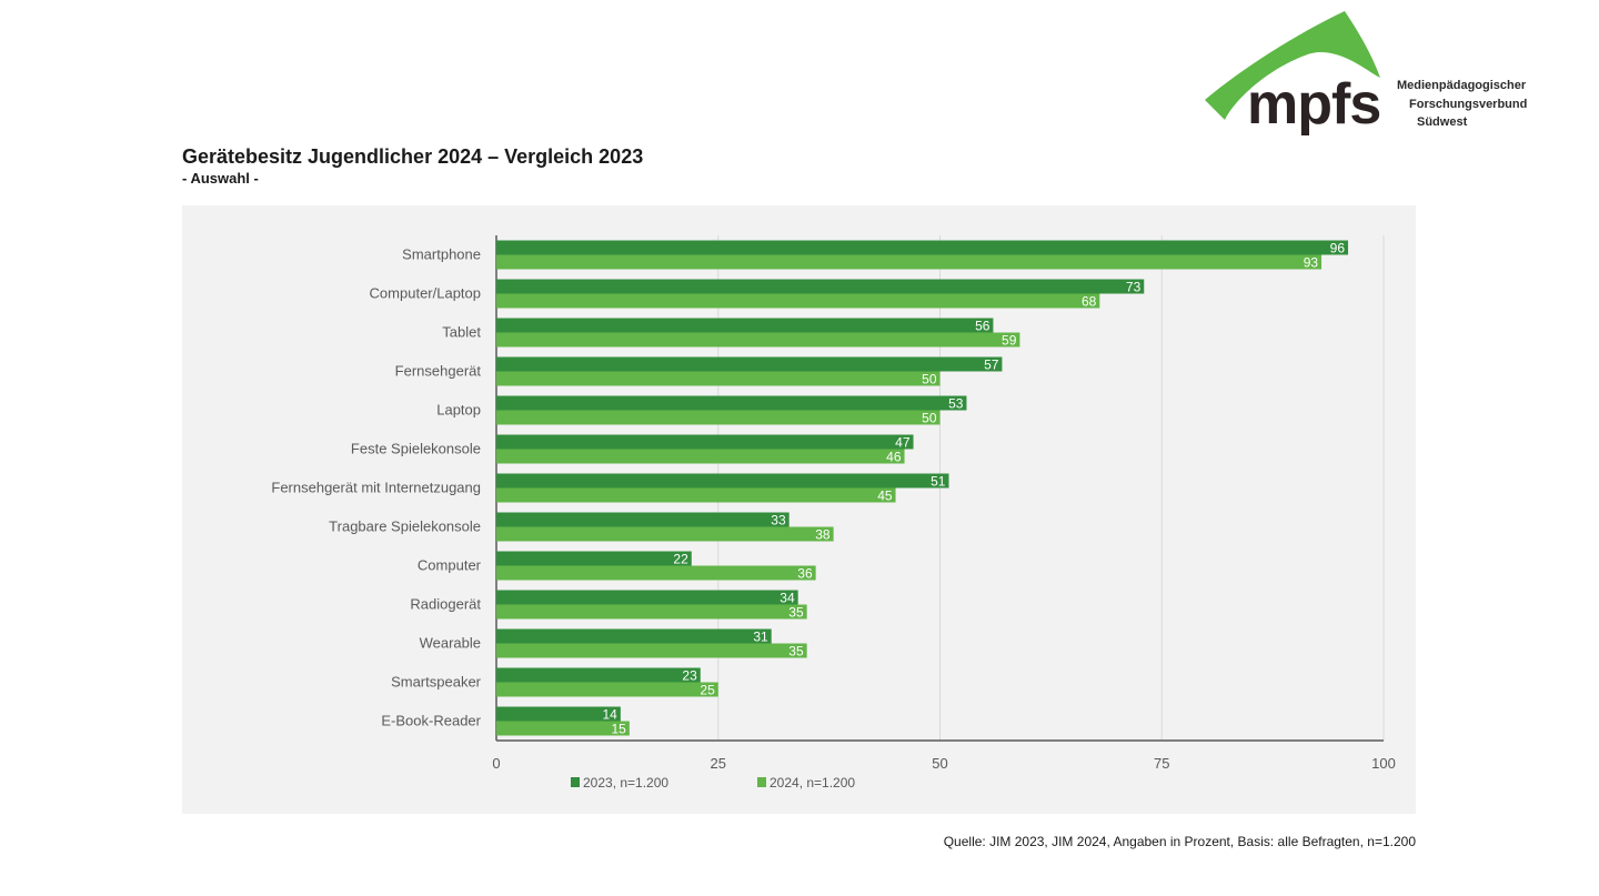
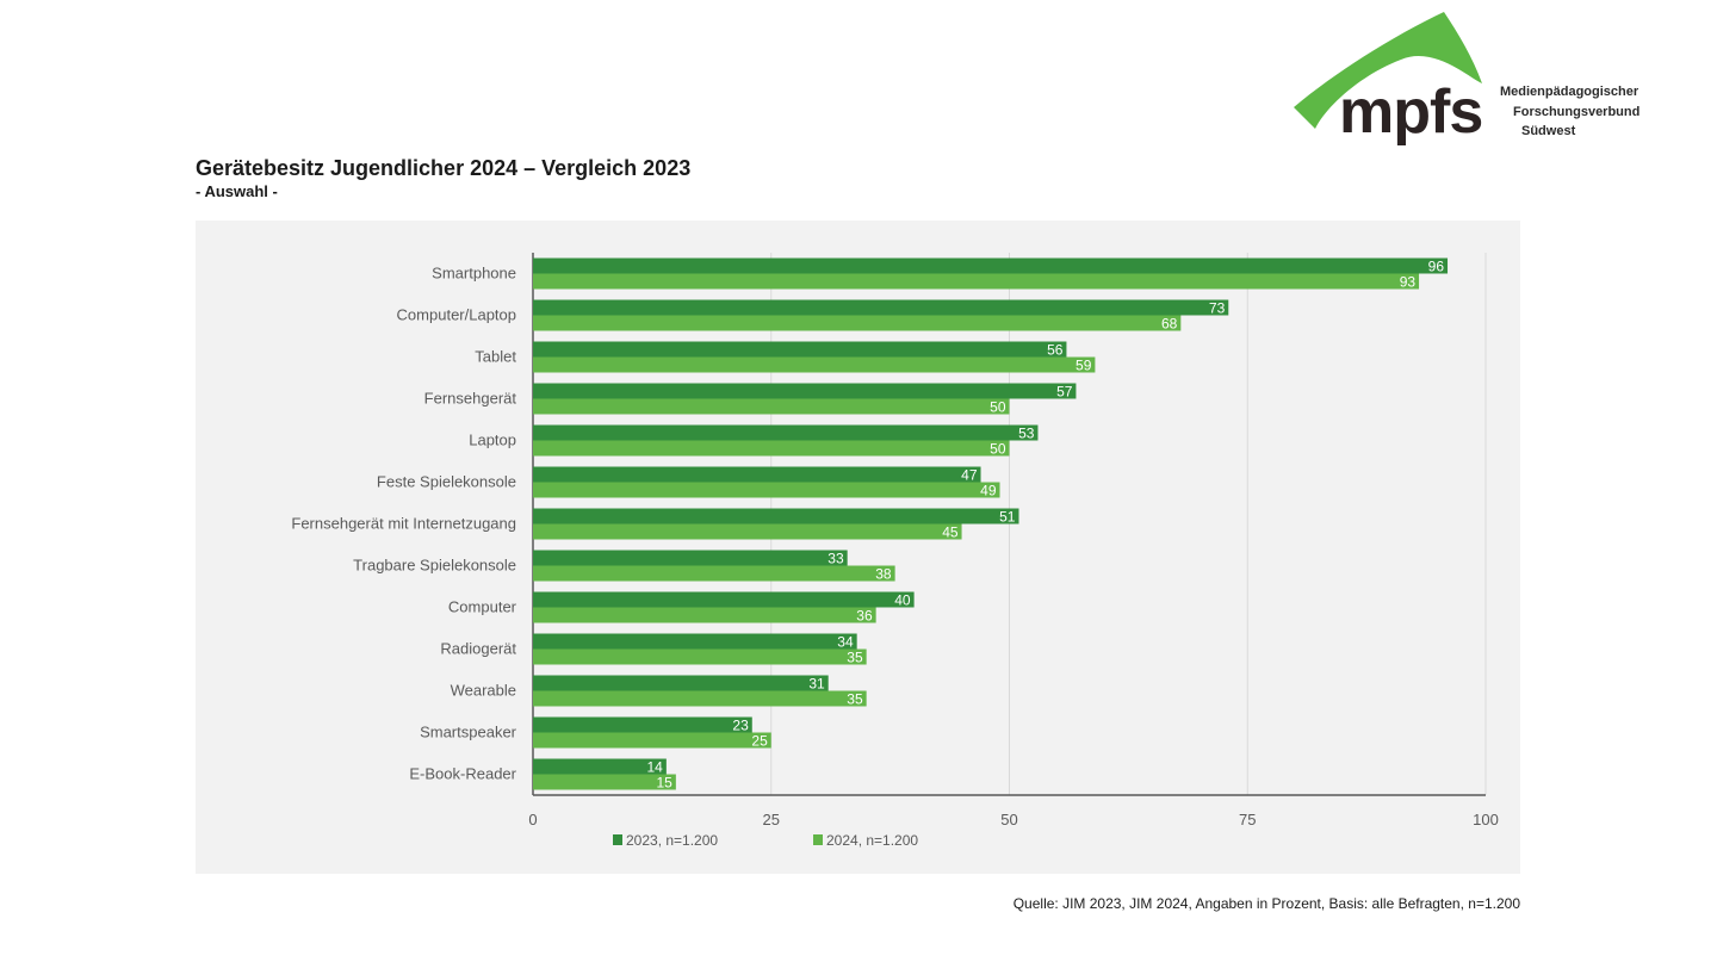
2024, n=1.200/Feste Spielekonsole: 46 -> 49
2023, n=1.200/Computer: 22 -> 40
